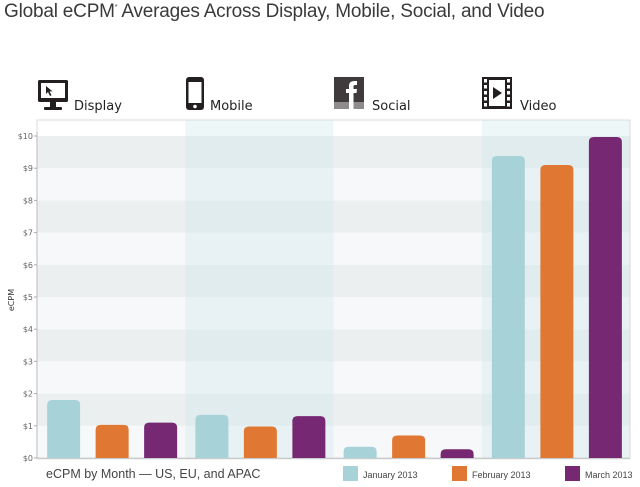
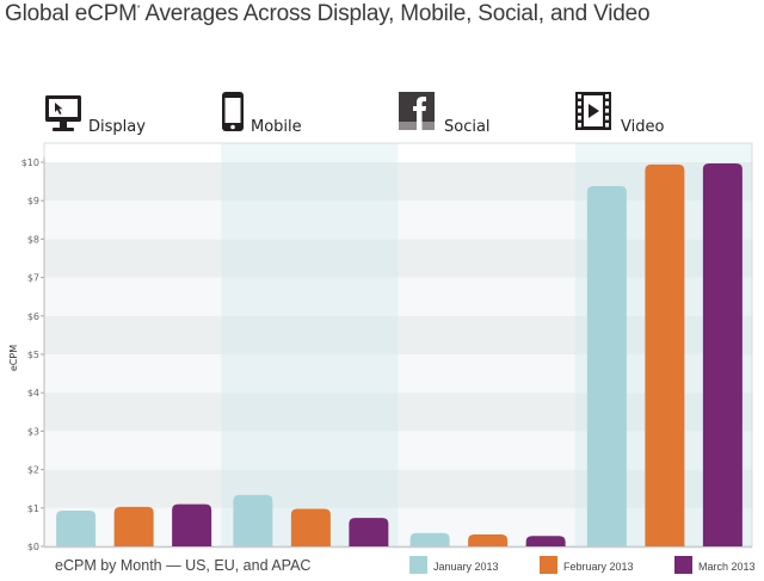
January 2013/Display: $1.8 -> $0.9
March 2013/Mobile: $1.3 -> $0.7
February 2013/Social: $0.7 -> $0.3
February 2013/Video: $9.1 -> $9.9
